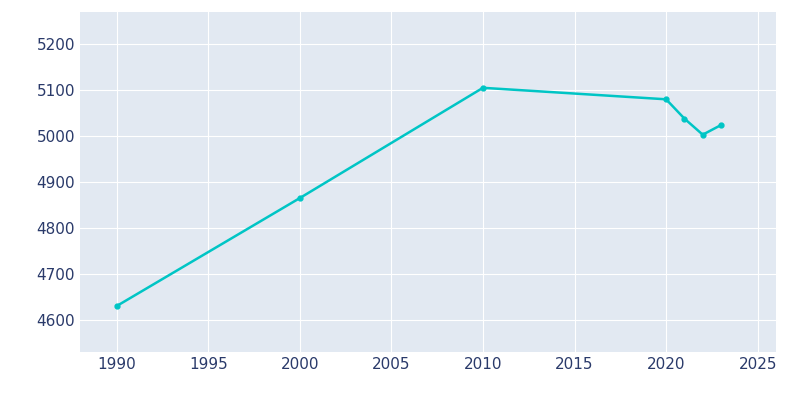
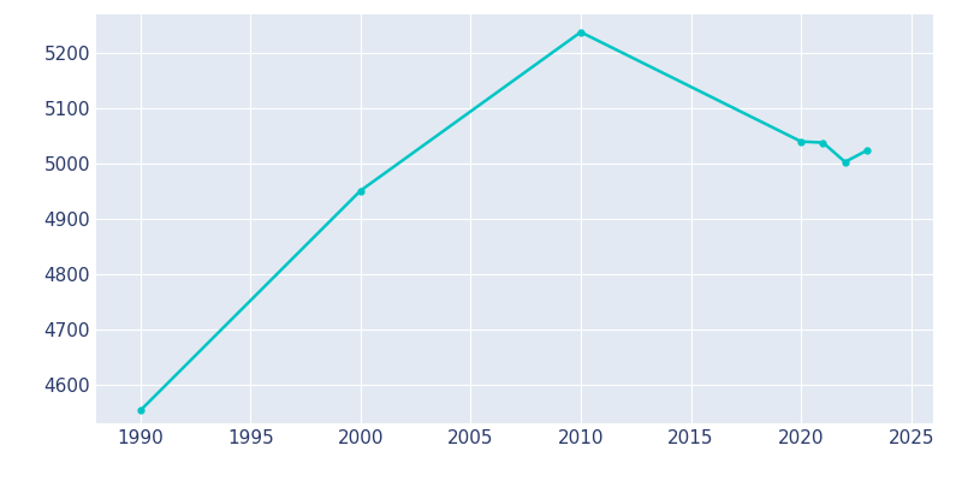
1990: 4630 -> 4553
2000: 4865 -> 4951
2010: 5105 -> 5238
2020: 5080 -> 5040
